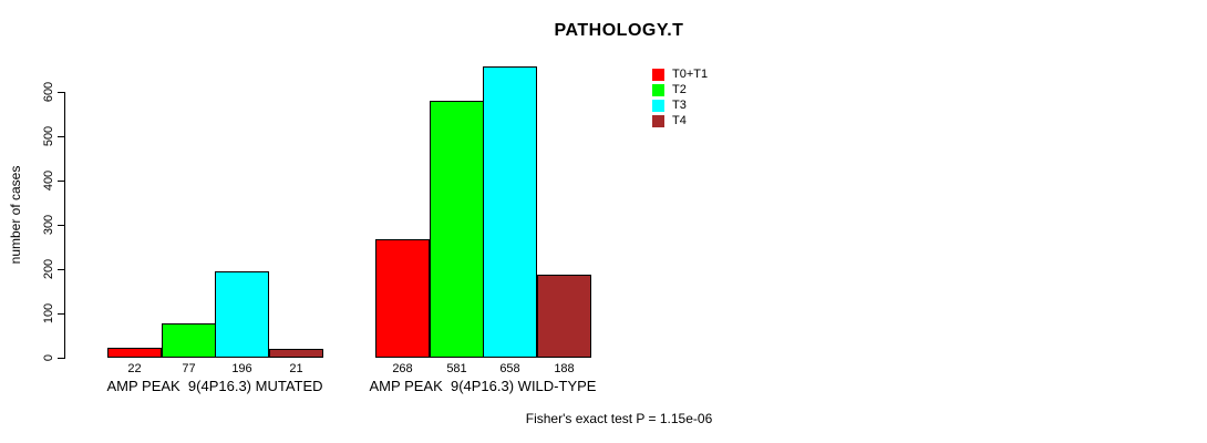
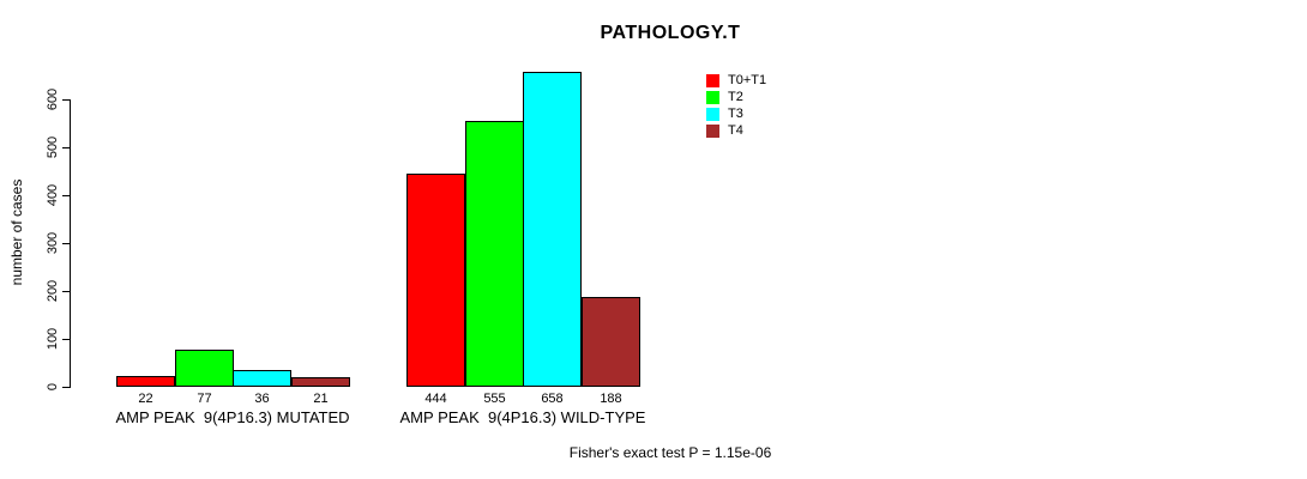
T3/AMP PEAK 9(4P16.3) MUTATED: 196 -> 36
T0+T1/AMP PEAK 9(4P16.3) WILD-TYPE: 268 -> 444
T2/AMP PEAK 9(4P16.3) WILD-TYPE: 581 -> 555
